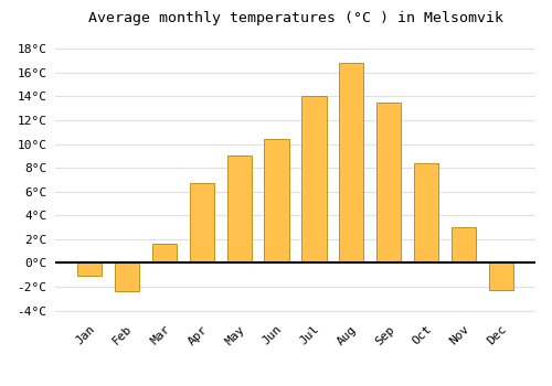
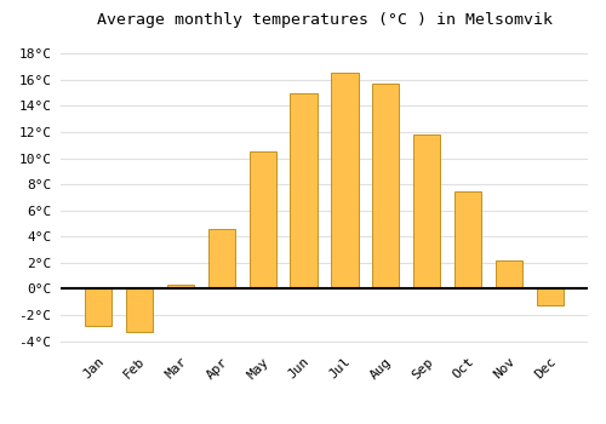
Jan: -1.1°C -> -2.8°C
Feb: -2.4°C -> -3.3°C
Mar: 1.6°C -> 0.3°C
Apr: 6.7°C -> 4.6°C
May: 9.0°C -> 10.5°C
Jun: 10.4°C -> 15.0°C
Jul: 14.0°C -> 16.5°C
Aug: 16.8°C -> 15.7°C
Sep: 13.5°C -> 11.8°C
Oct: 8.4°C -> 7.5°C
Nov: 3.0°C -> 2.2°C
Dec: -2.3°C -> -1.3°C
